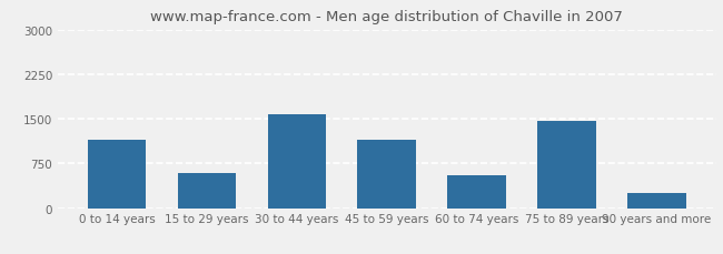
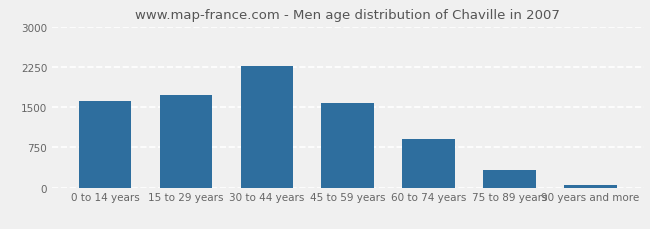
0 to 14 years: 1140 -> 1620
15 to 29 years: 580 -> 1720
30 to 44 years: 1580 -> 2270
45 to 59 years: 1140 -> 1580
60 to 74 years: 560 -> 900
75 to 89 years: 1460 -> 330
90 years and more: 260 -> 40
